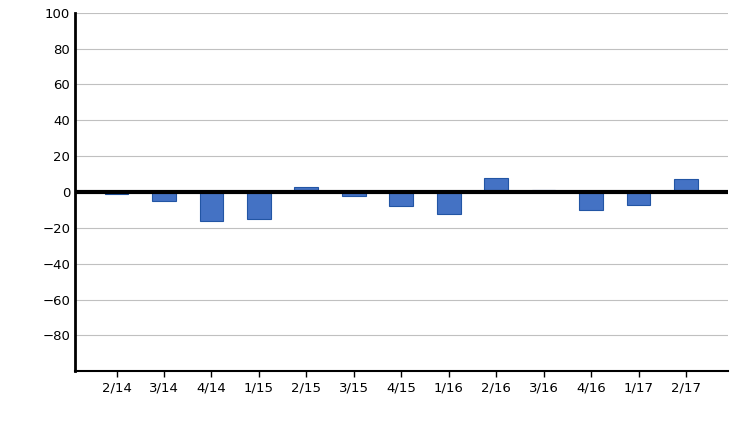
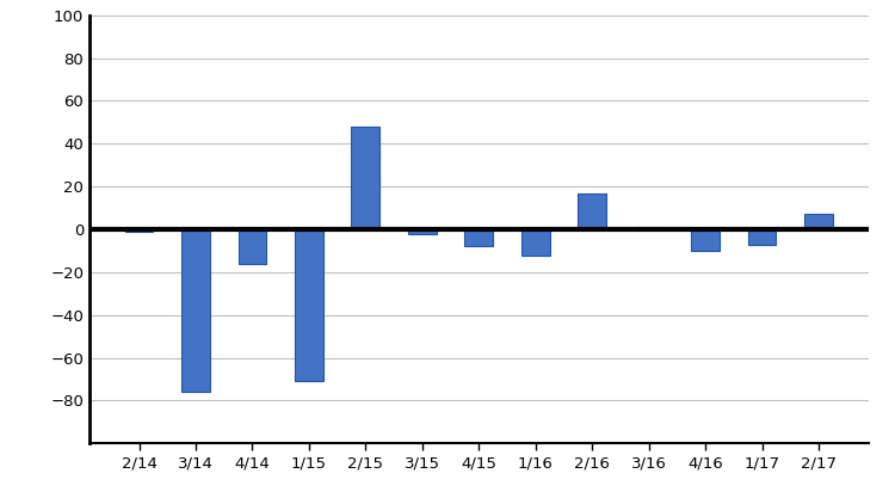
3/14: -5 -> -76
1/15: -15 -> -71
2/15: 3 -> 48
2/16: 8 -> 17
